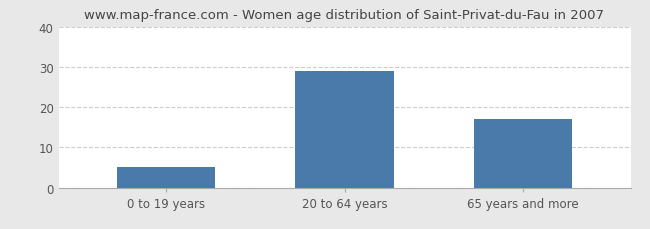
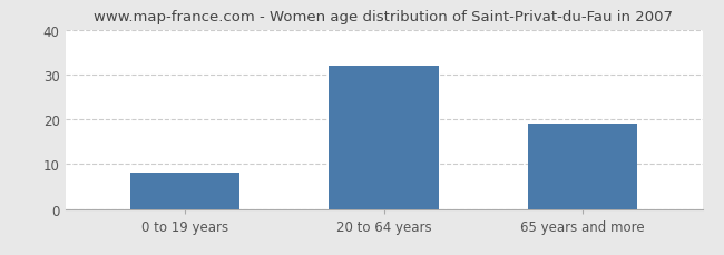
0 to 19 years: 5 -> 8
20 to 64 years: 29 -> 32
65 years and more: 17 -> 19
